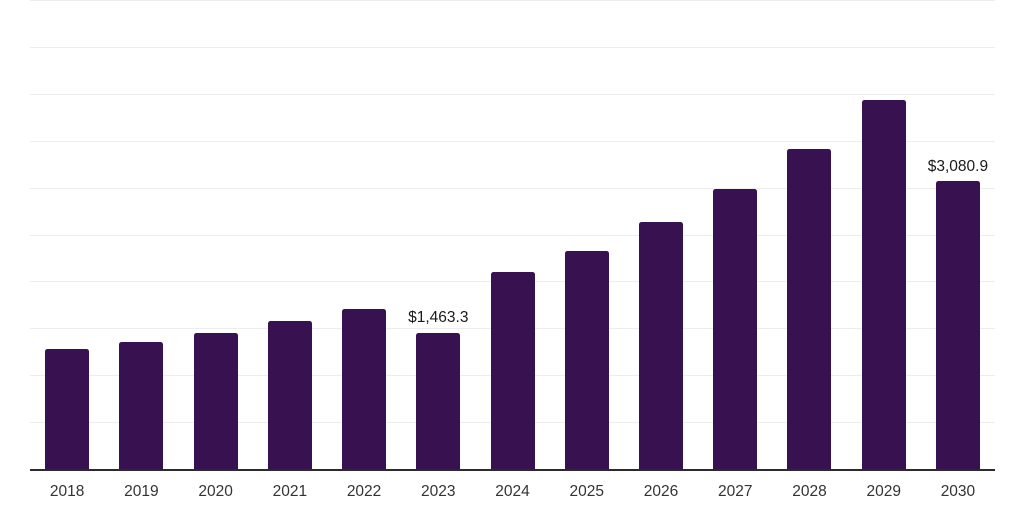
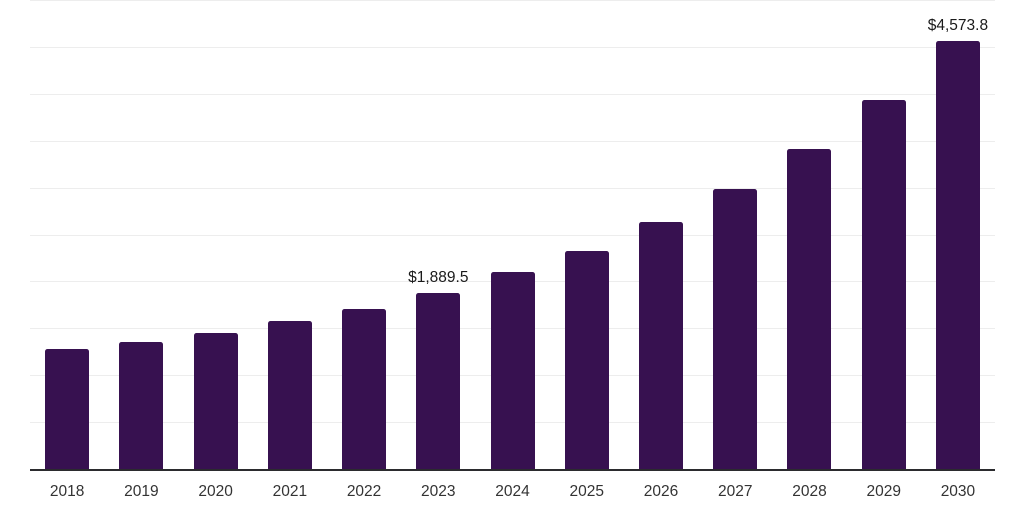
2023: $1,463.3 -> $1,889.5
2030: $3,080.9 -> $4,573.8
